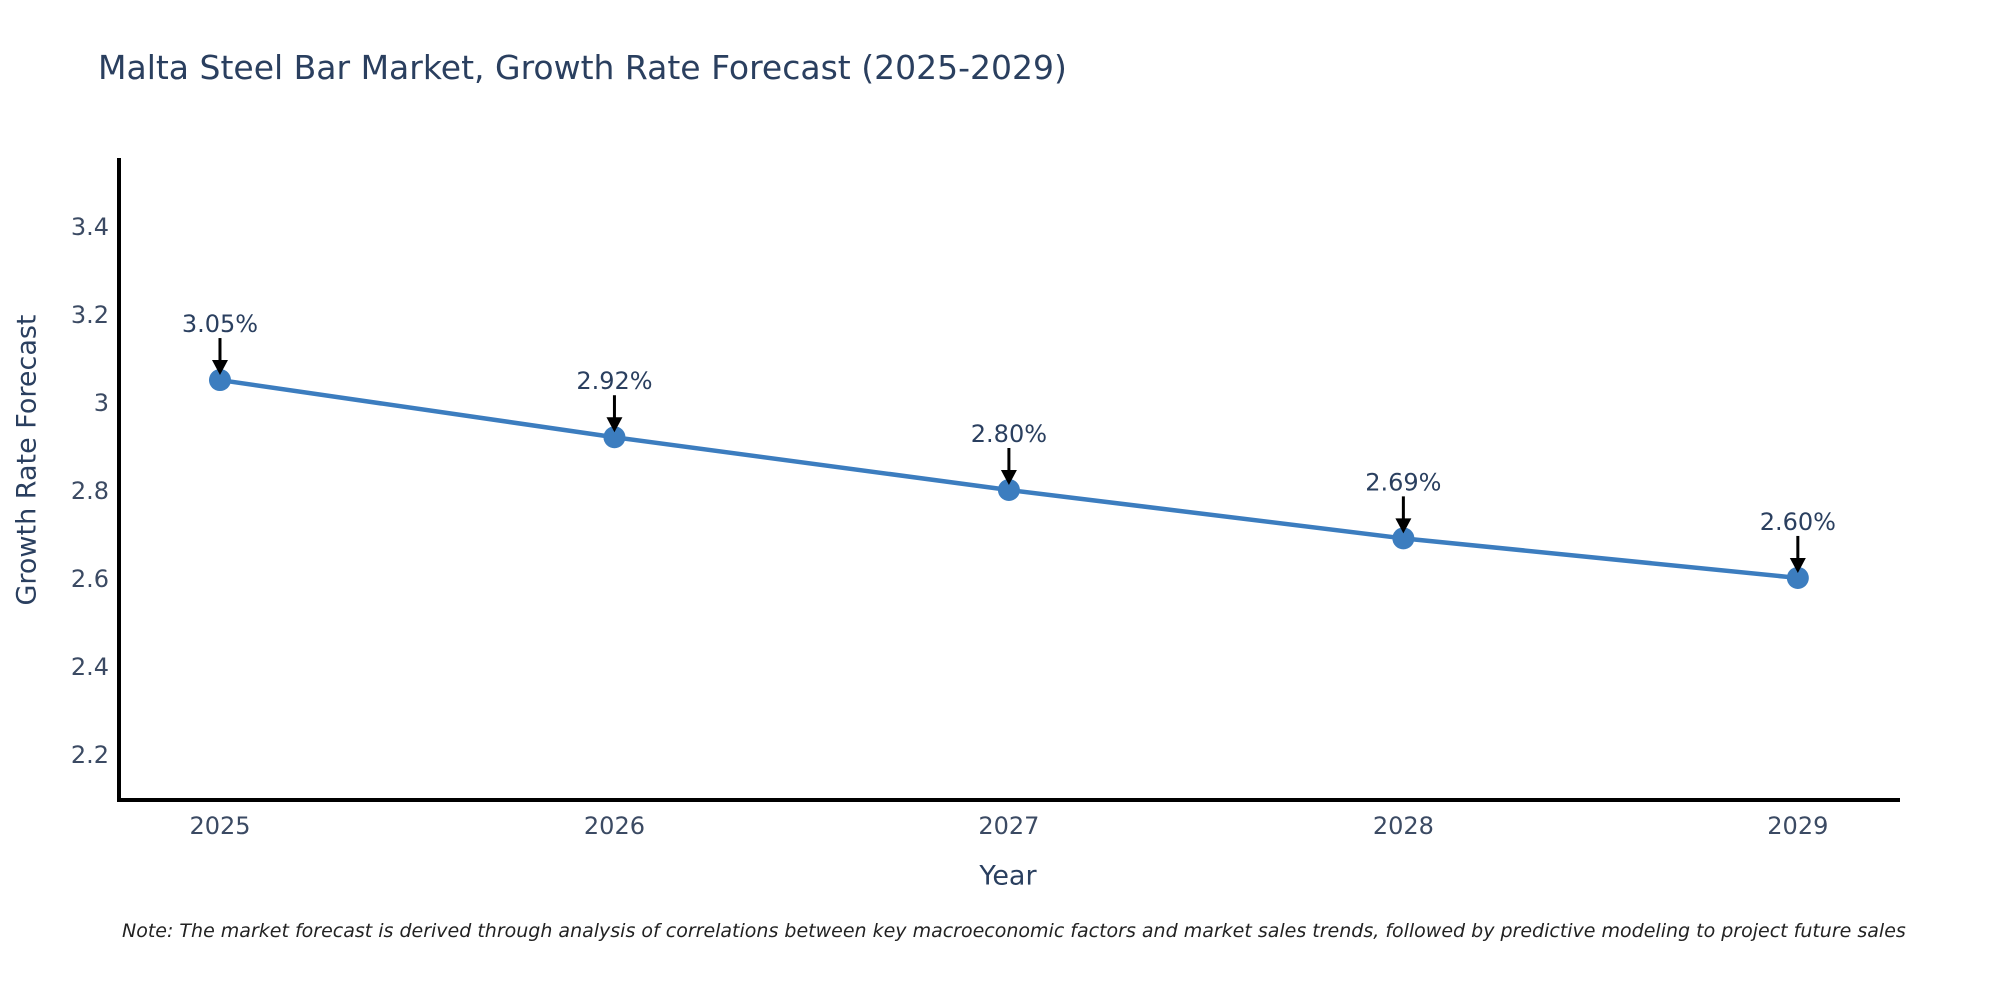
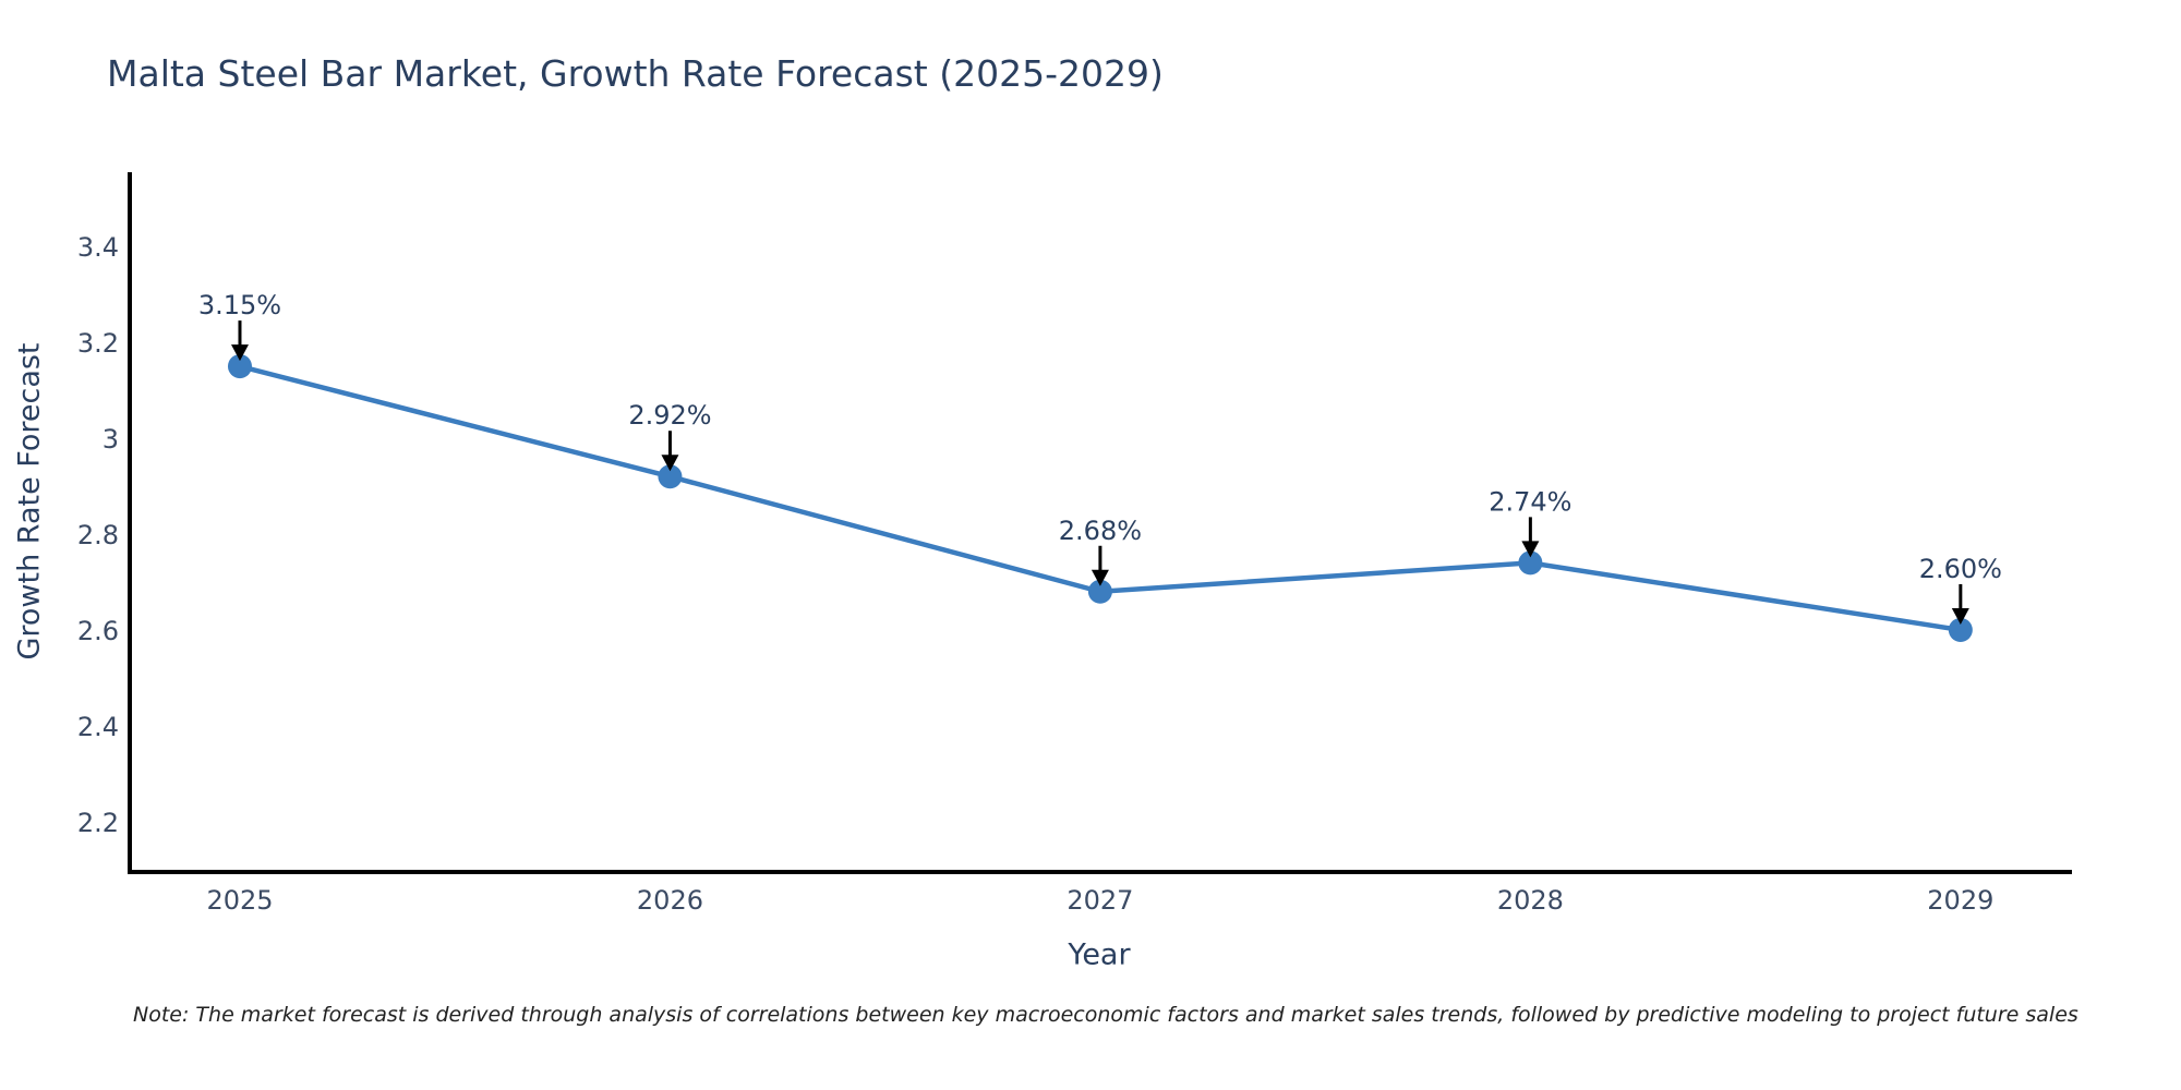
2025: 3.05% -> 3.15%
2027: 2.80% -> 2.68%
2028: 2.69% -> 2.74%
